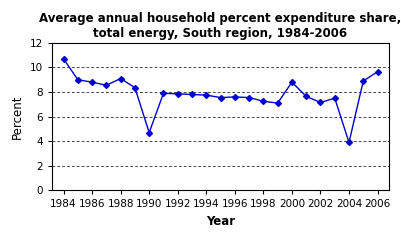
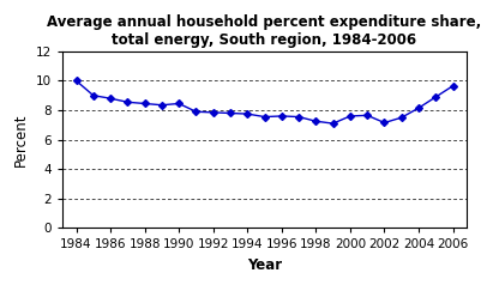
1984: 10.7 -> 10.0
1988: 9.1 -> 8.4
1990: 4.7 -> 8.4
2000: 8.8 -> 7.6
2004: 3.9 -> 8.2
